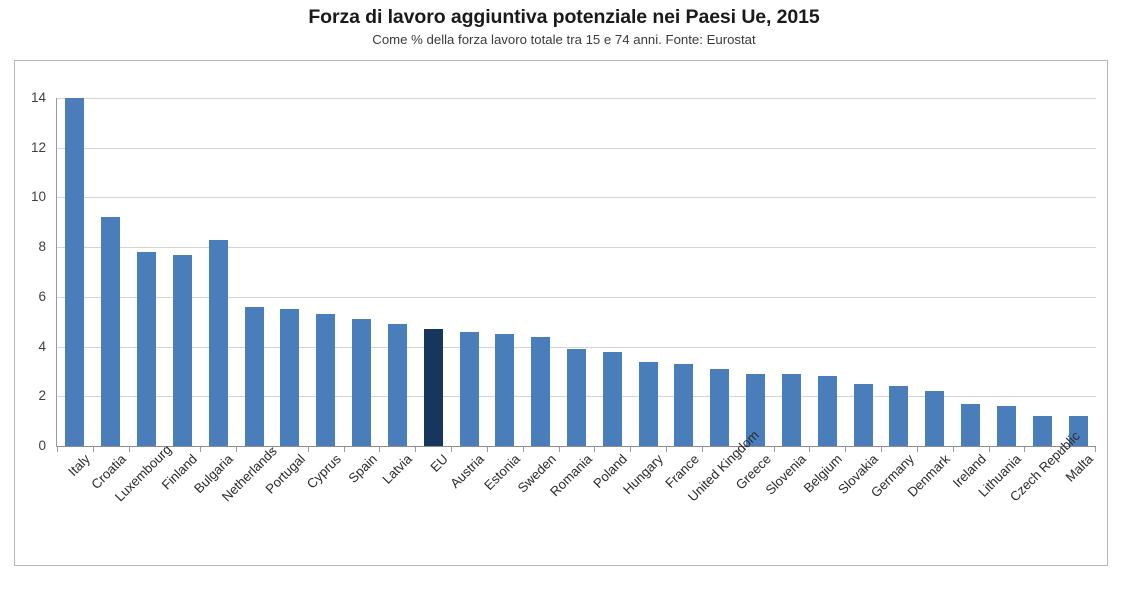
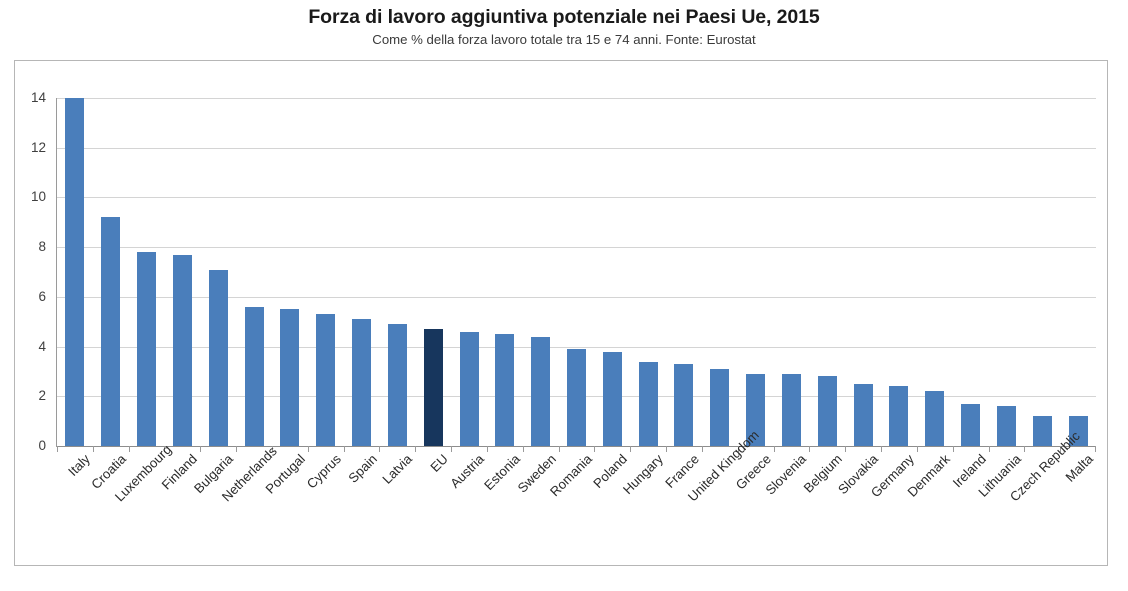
Bulgaria: 8.3 -> 7.1
